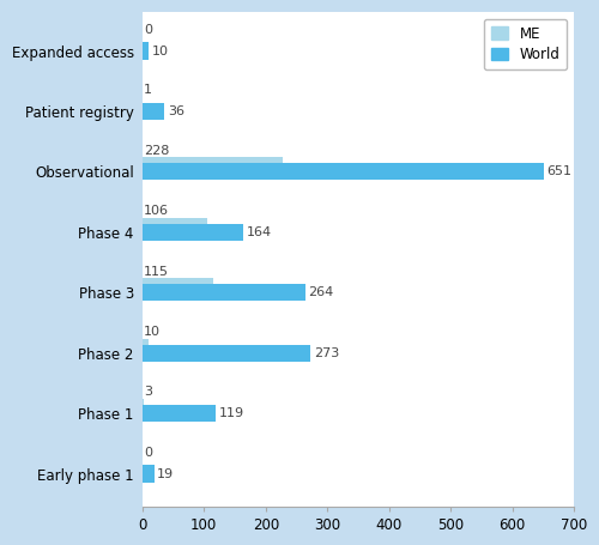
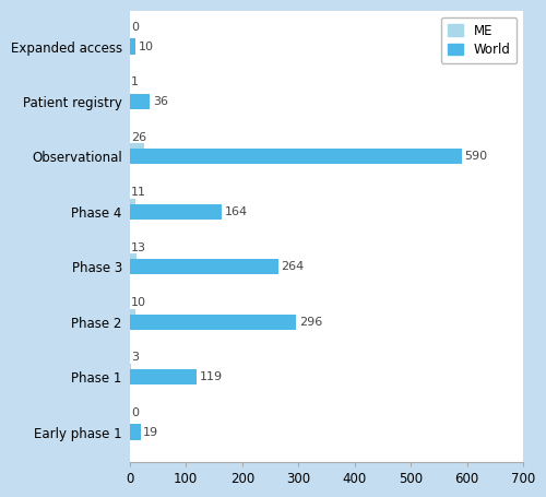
ME/Observational: 228 -> 26
World/Observational: 651 -> 590
ME/Phase 4: 106 -> 11
ME/Phase 3: 115 -> 13
World/Phase 2: 273 -> 296
